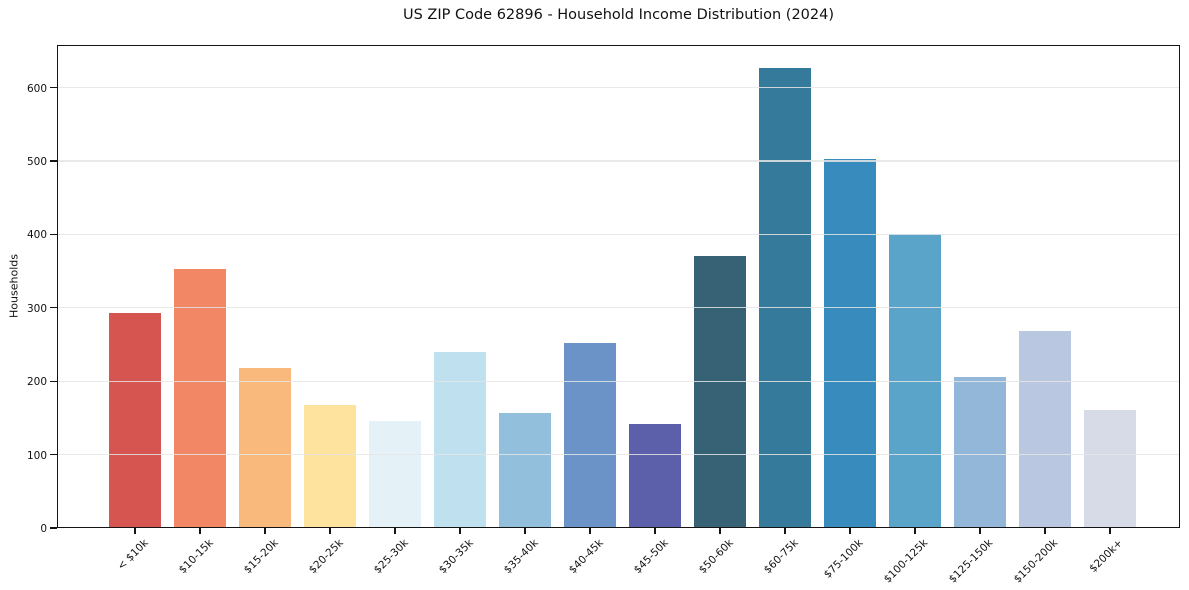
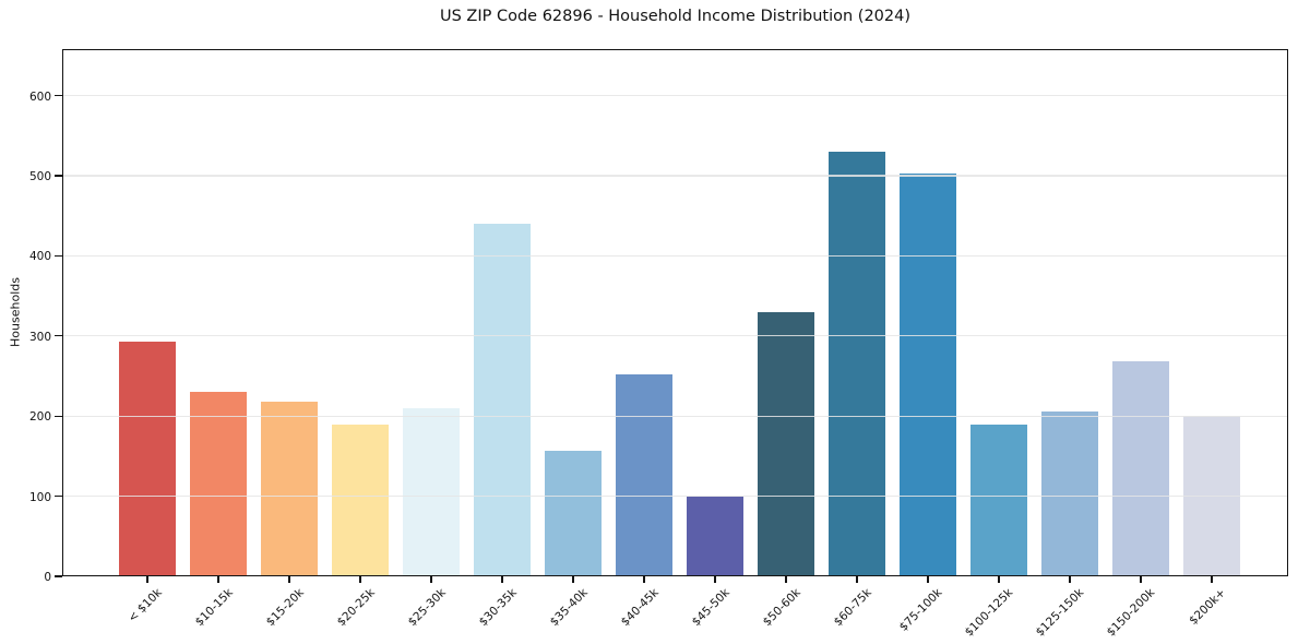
$10-15k: 350 -> 230
$20-25k: 170 -> 190
$25-30k: 150 -> 210
$30-35k: 240 -> 440
$45-50k: 140 -> 100
$50-60k: 370 -> 330
$60-75k: 630 -> 530
$100-125k: 400 -> 190
$200k+: 160 -> 200
